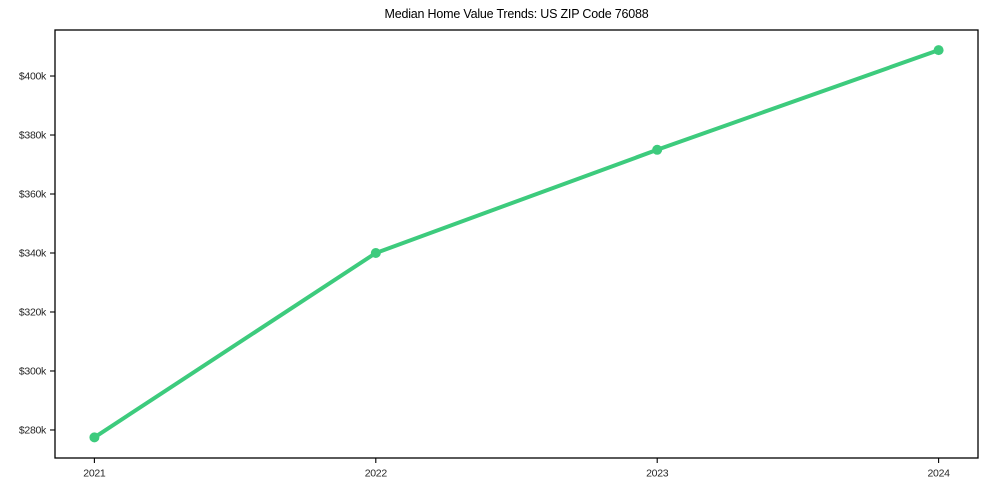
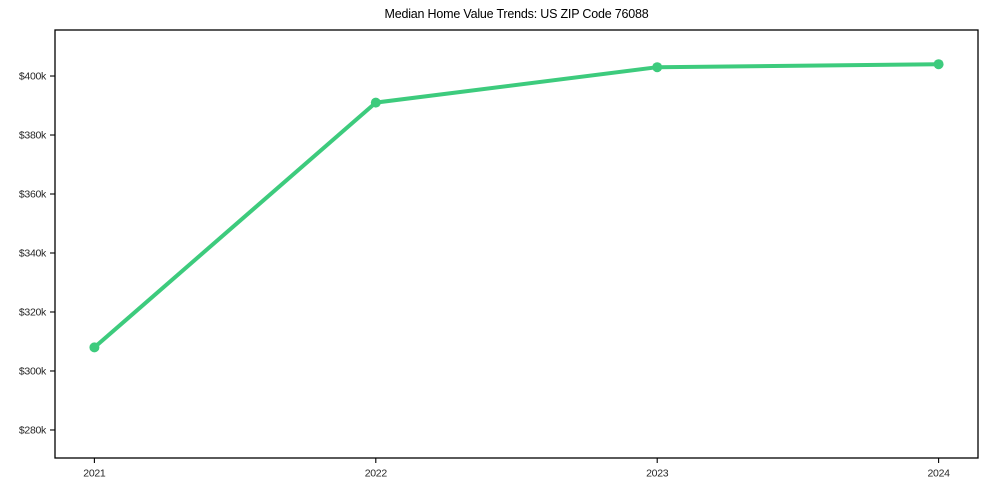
2021: $278k -> $308k
2022: $340k -> $391k
2023: $375k -> $403k
2024: $409k -> $404k
